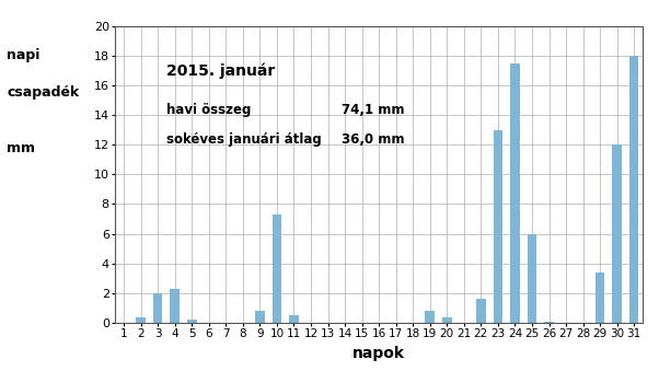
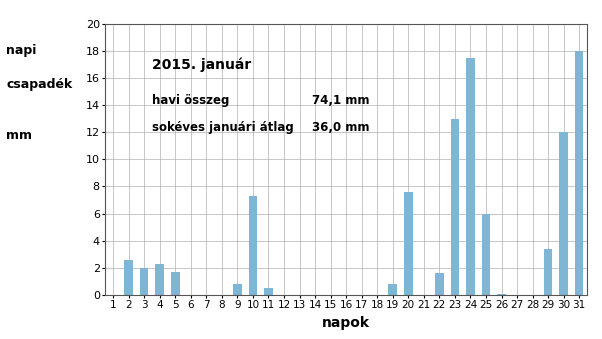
2: 0.4 -> 2.6
5: 0.2 -> 1.7
20: 0.4 -> 7.6
